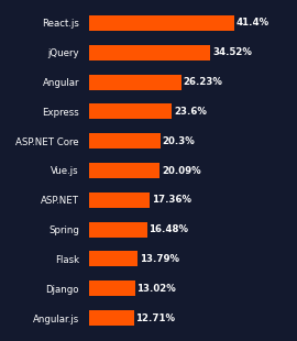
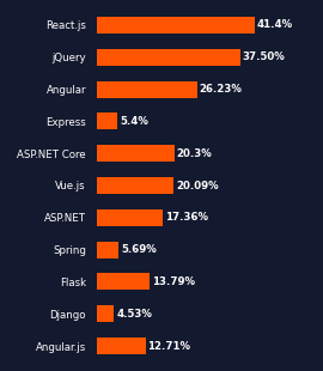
jQuery: 34.52% -> 37.50%
Express: 23.6% -> 5.4%
Spring: 16.48% -> 5.69%
Django: 13.02% -> 4.53%
